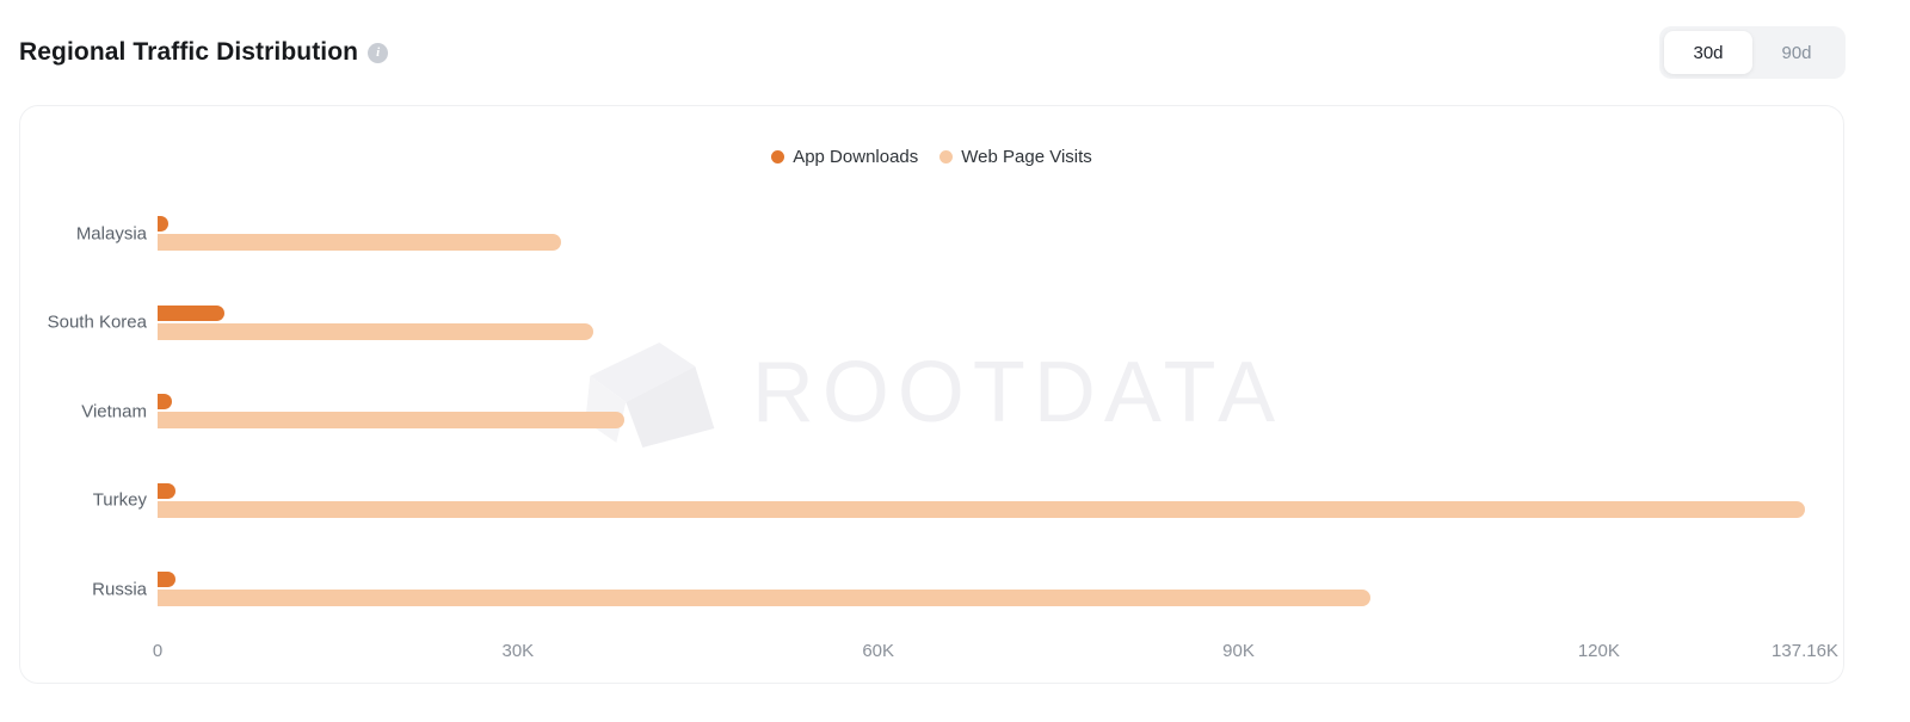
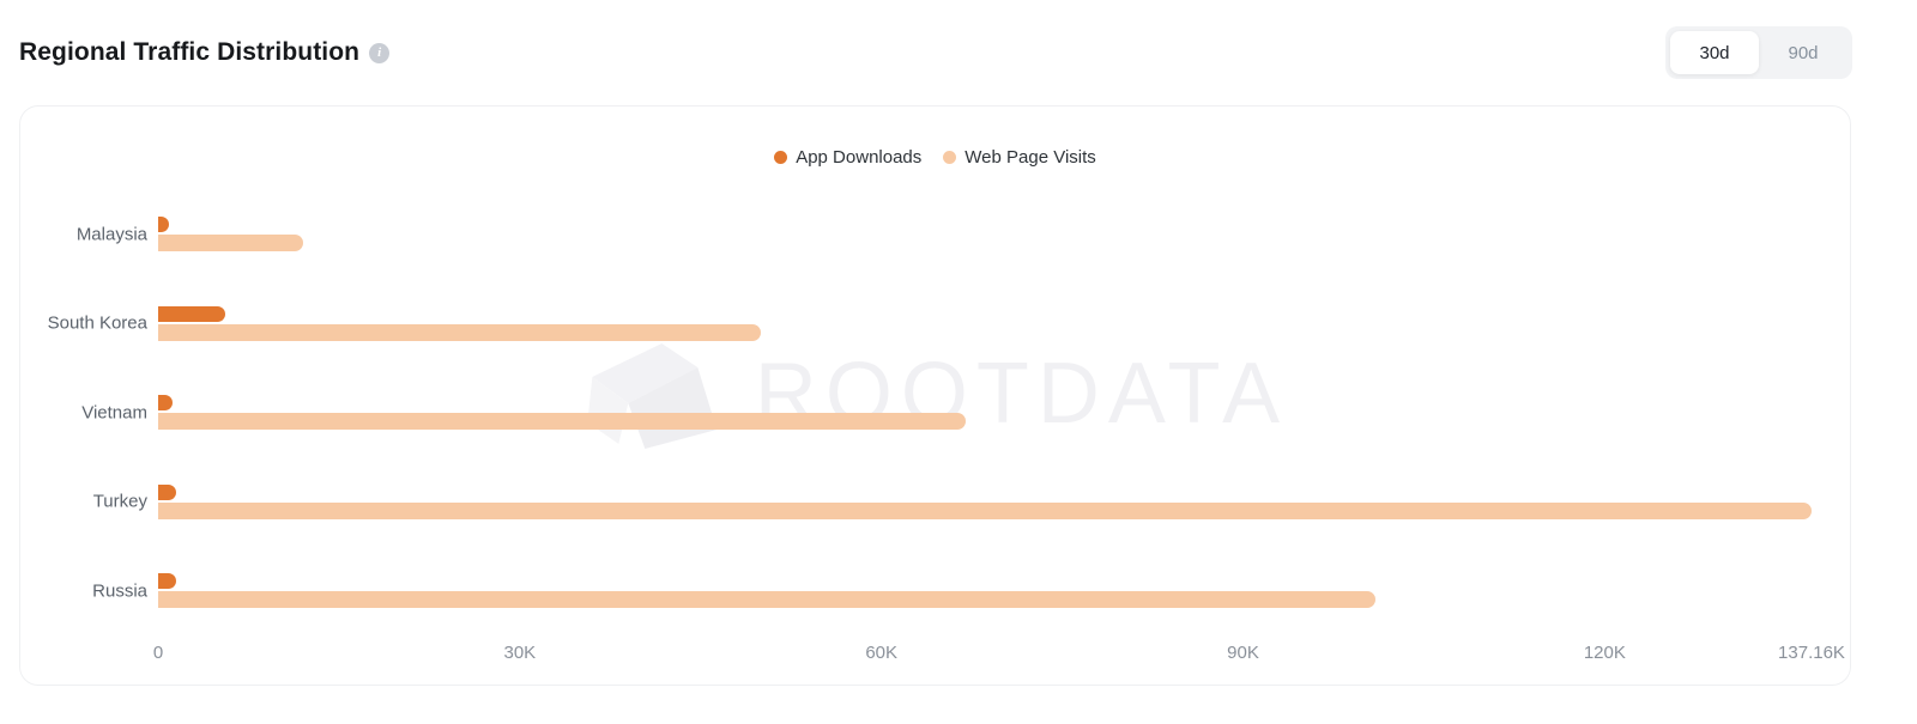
Web Page Visits/Malaysia: 34K -> 12K
Web Page Visits/South Korea: 36K -> 50K
Web Page Visits/Vietnam: 39K -> 67K
